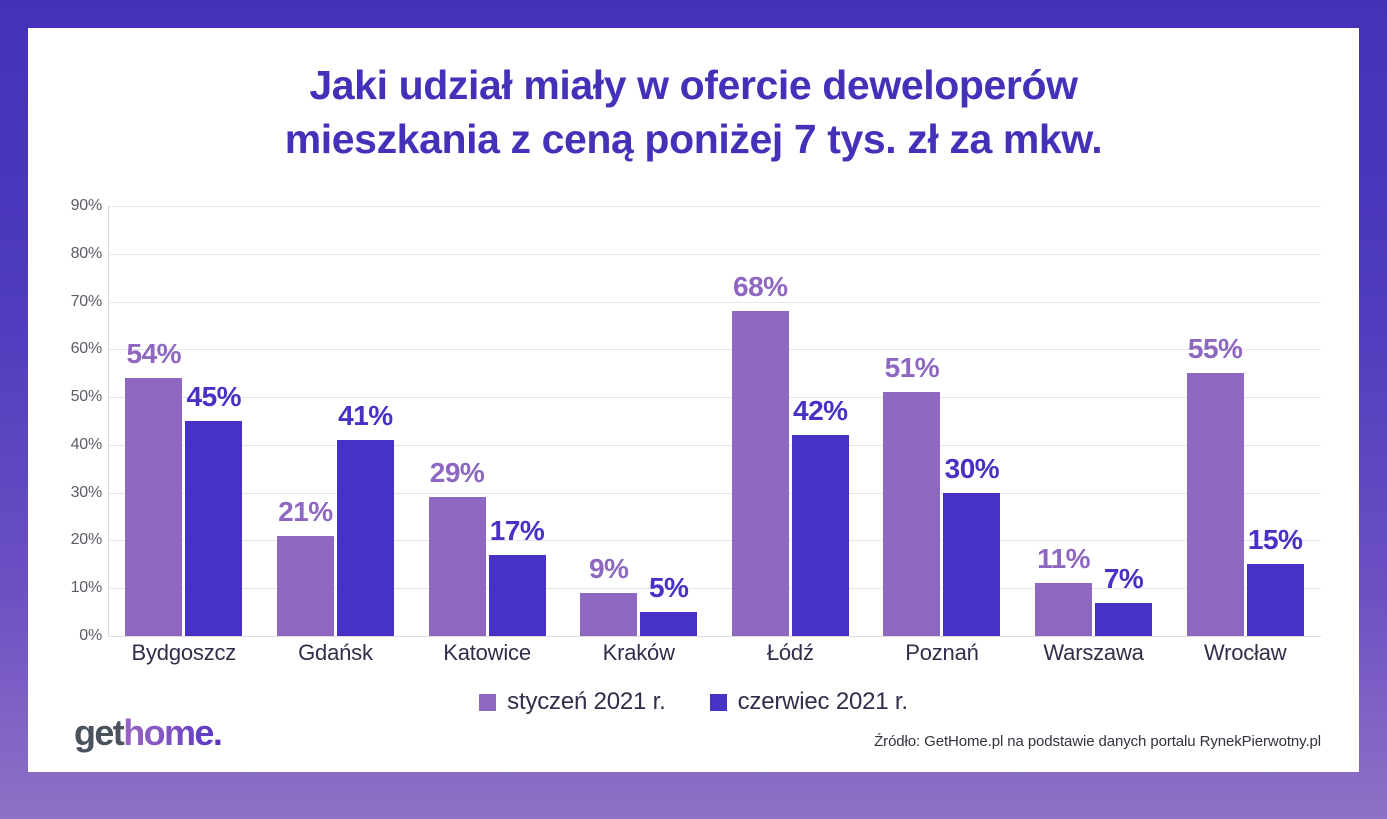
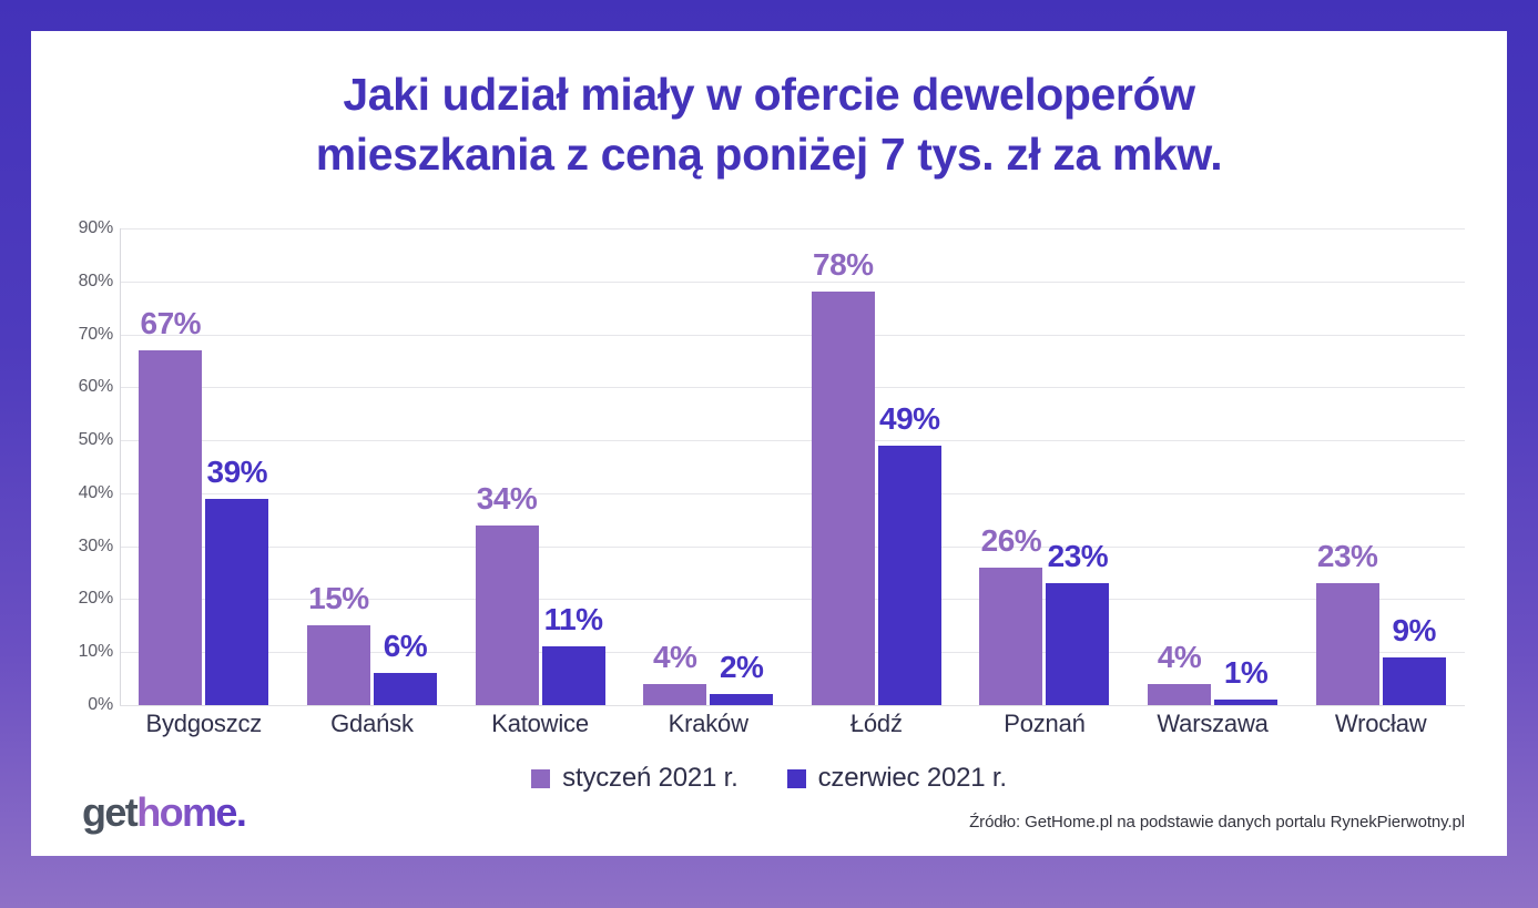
styczeń 2021 r./Bydgoszcz: 54% -> 67%
czerwiec 2021 r./Bydgoszcz: 45% -> 39%
styczeń 2021 r./Gdańsk: 21% -> 15%
czerwiec 2021 r./Gdańsk: 41% -> 6%
styczeń 2021 r./Katowice: 29% -> 34%
czerwiec 2021 r./Katowice: 17% -> 11%
styczeń 2021 r./Kraków: 9% -> 4%
czerwiec 2021 r./Kraków: 5% -> 2%
styczeń 2021 r./Łódź: 68% -> 78%
czerwiec 2021 r./Łódź: 42% -> 49%
styczeń 2021 r./Poznań: 51% -> 26%
czerwiec 2021 r./Poznań: 30% -> 23%
styczeń 2021 r./Warszawa: 11% -> 4%
czerwiec 2021 r./Warszawa: 7% -> 1%
styczeń 2021 r./Wrocław: 55% -> 23%
czerwiec 2021 r./Wrocław: 15% -> 9%
